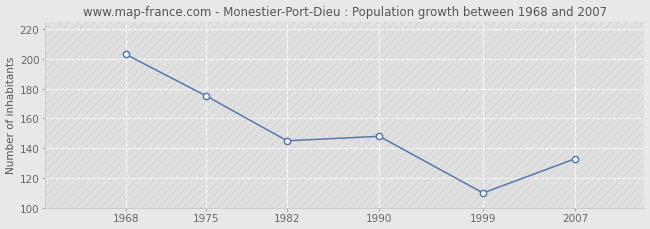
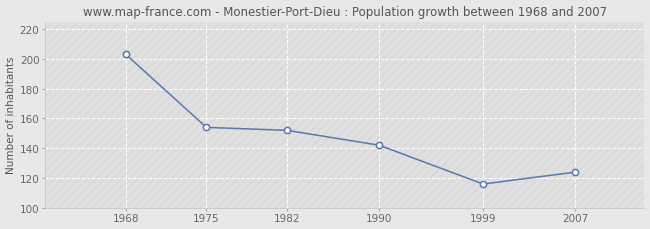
1975: 175 -> 154
1982: 145 -> 152
1990: 148 -> 142
1999: 110 -> 116
2007: 133 -> 124
